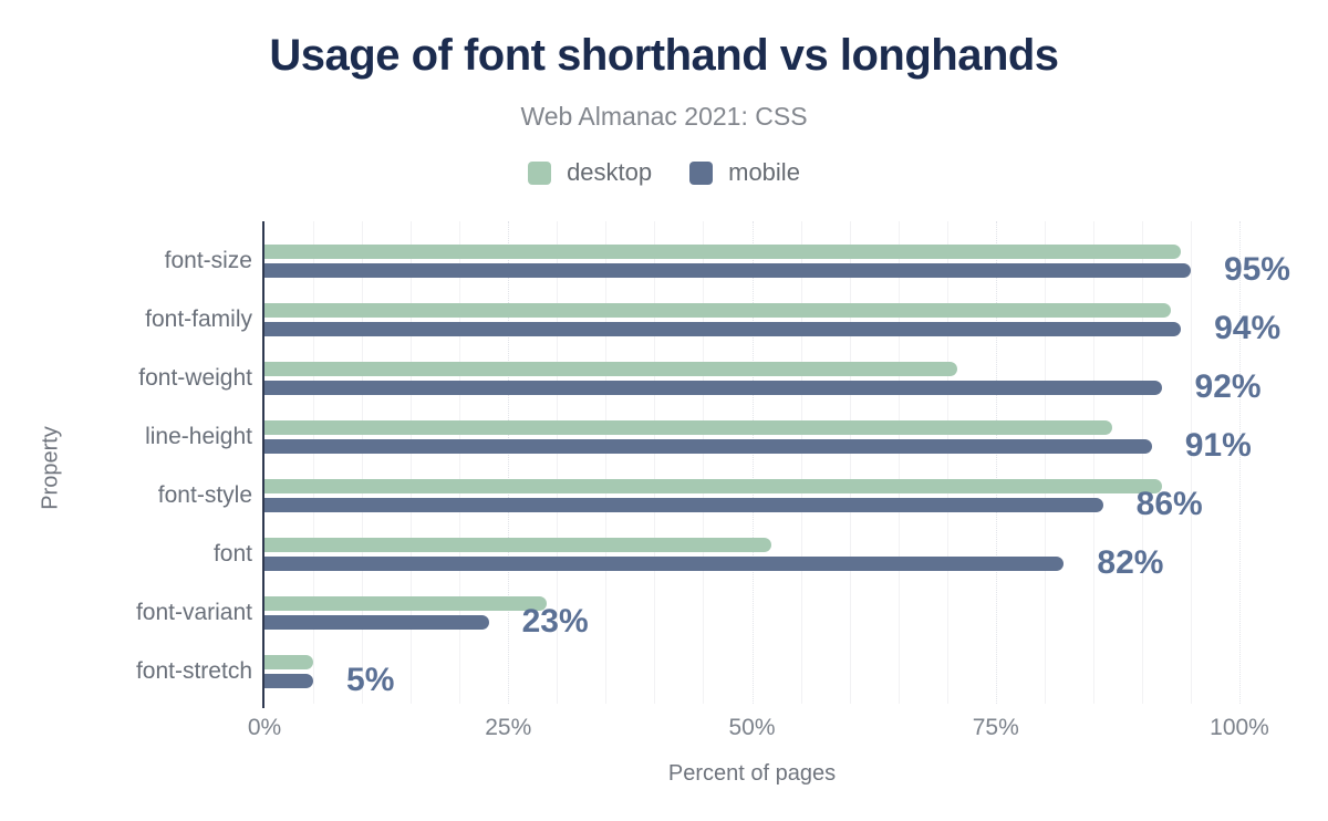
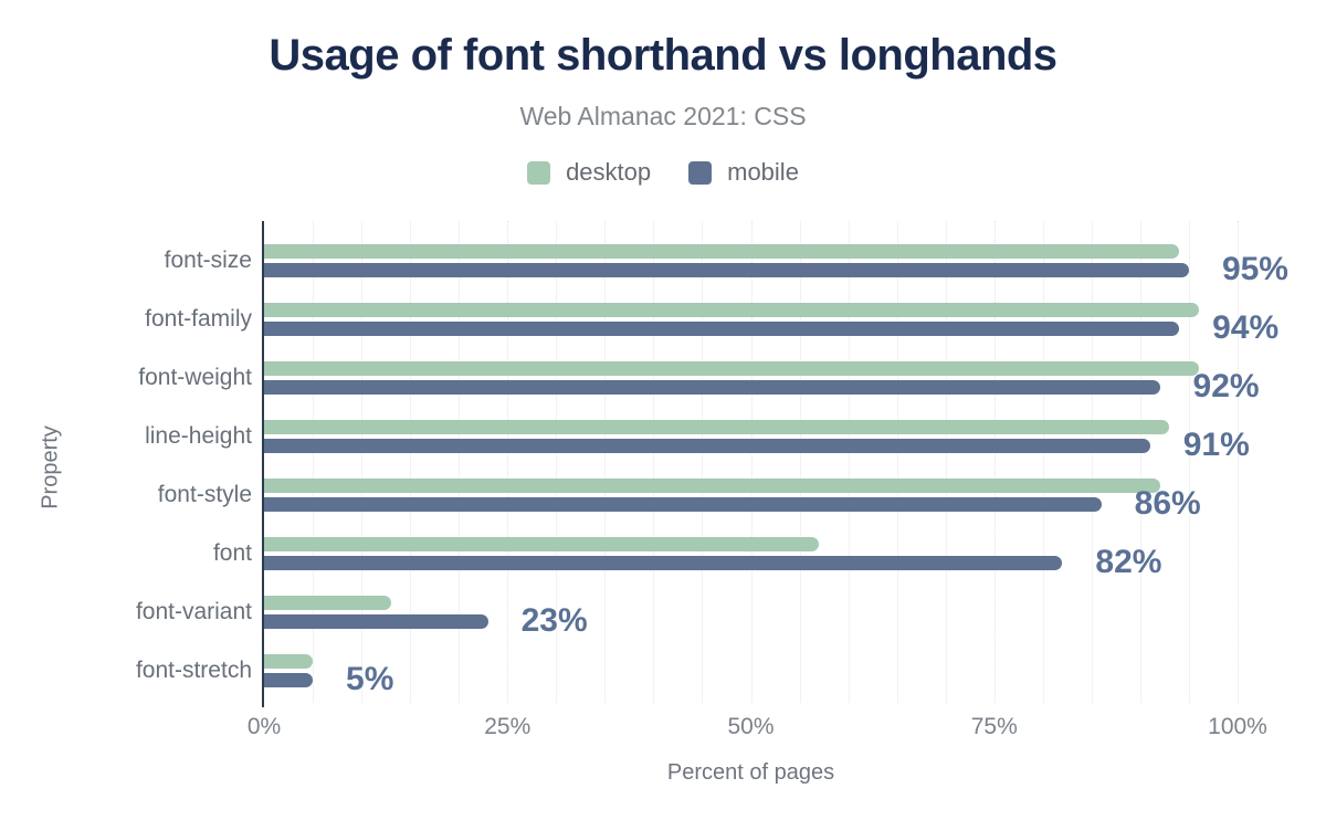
desktop/font-family: 93% -> 96%
desktop/font-weight: 71% -> 96%
desktop/line-height: 87% -> 93%
desktop/font: 52% -> 57%
desktop/font-variant: 29% -> 13%
